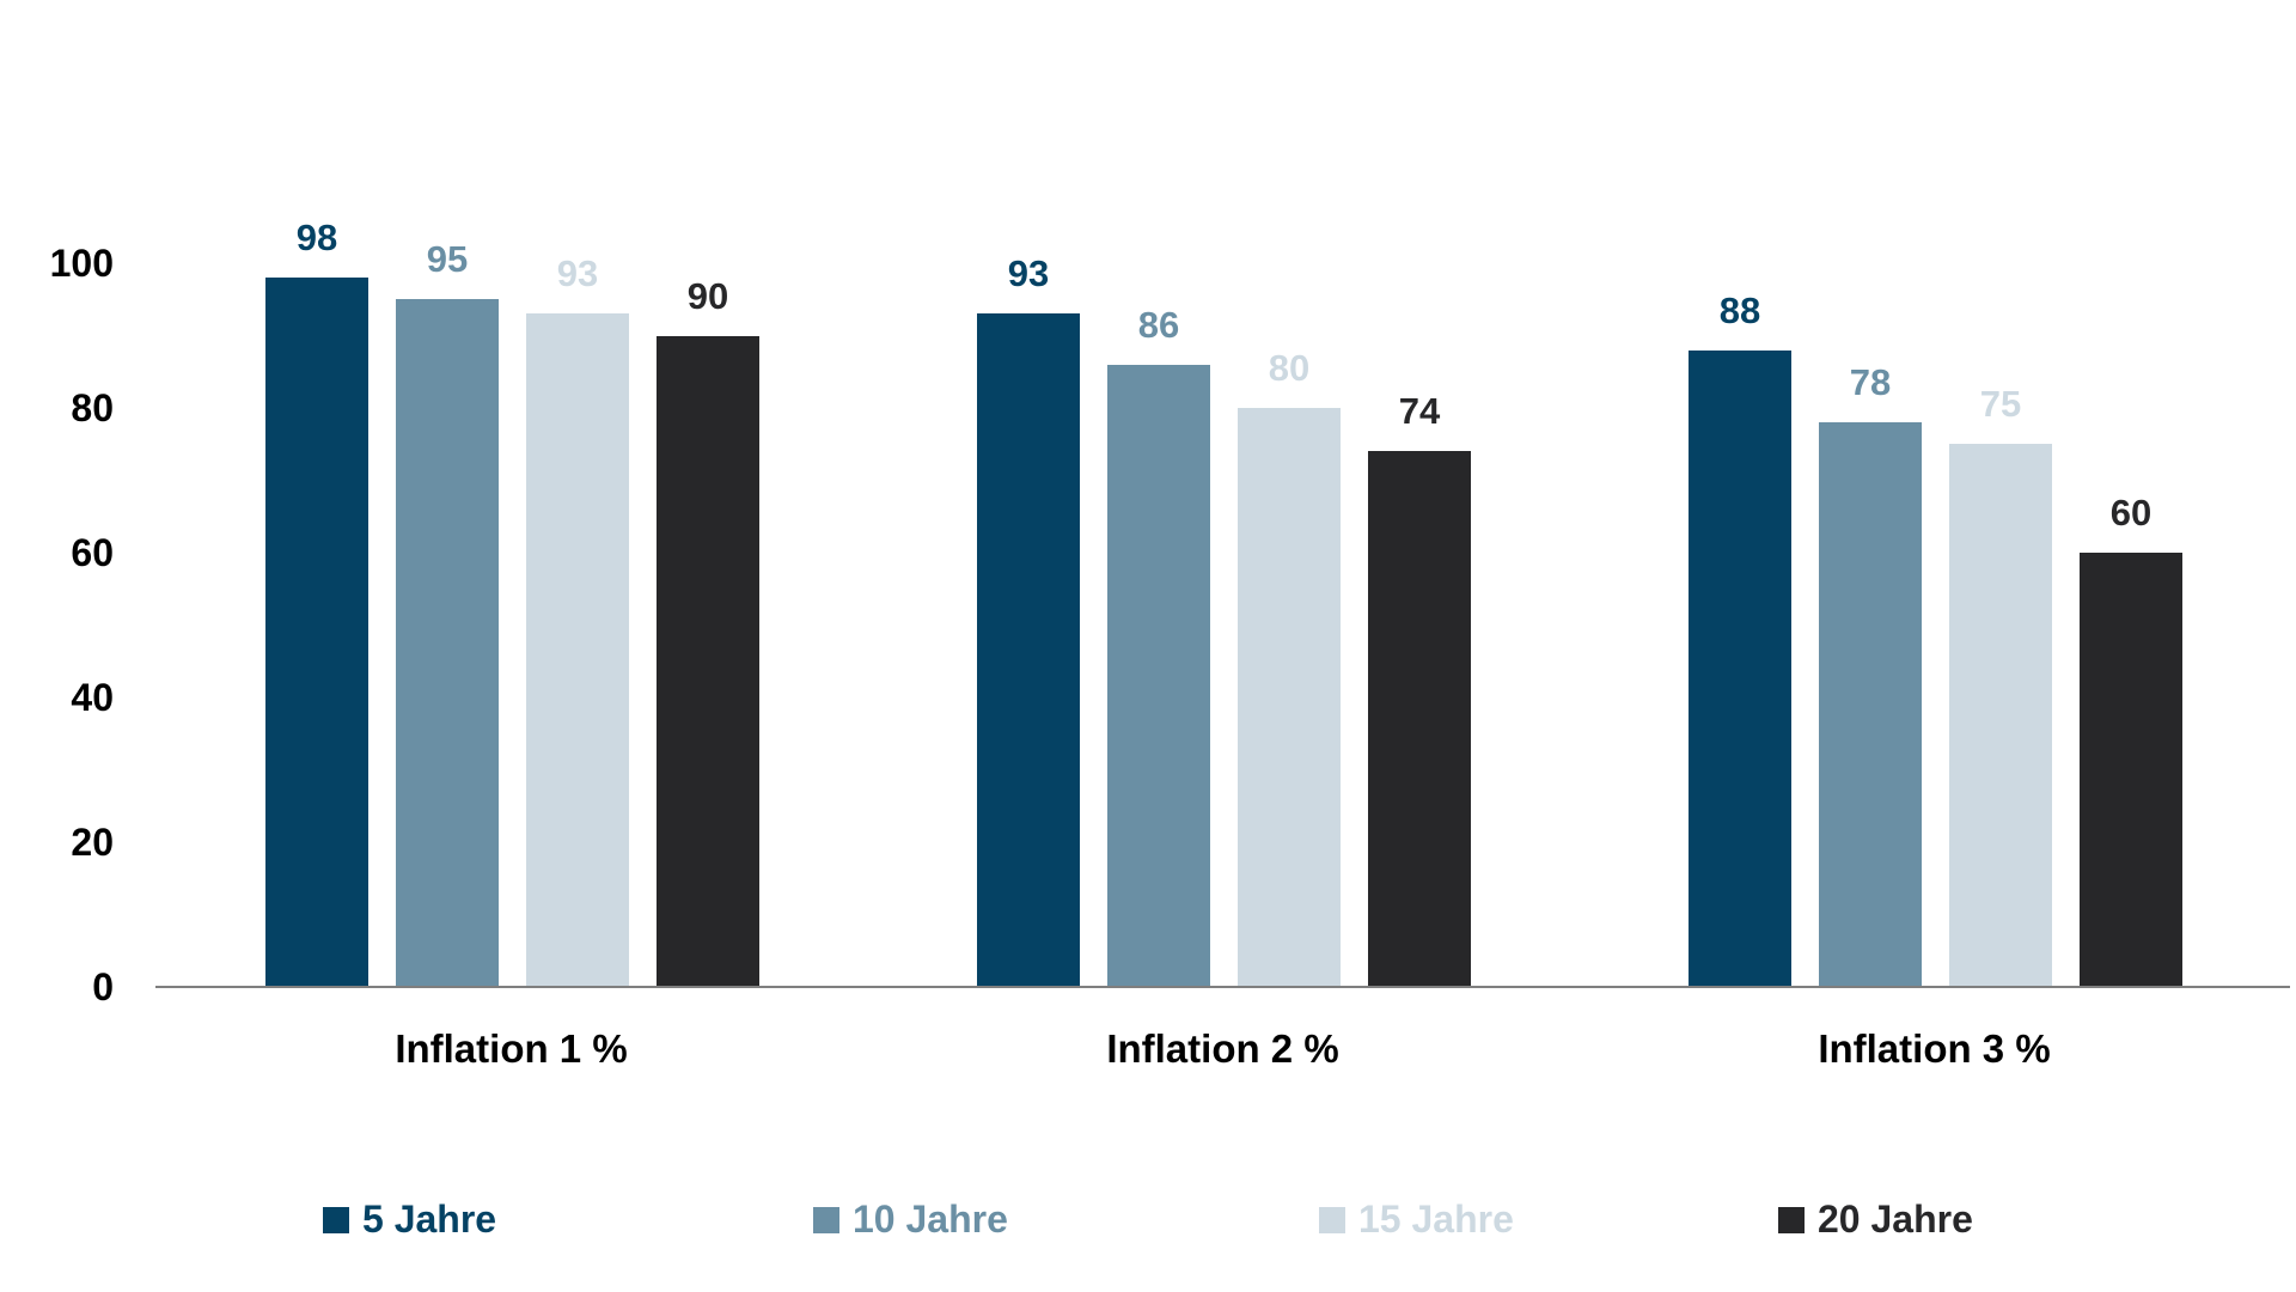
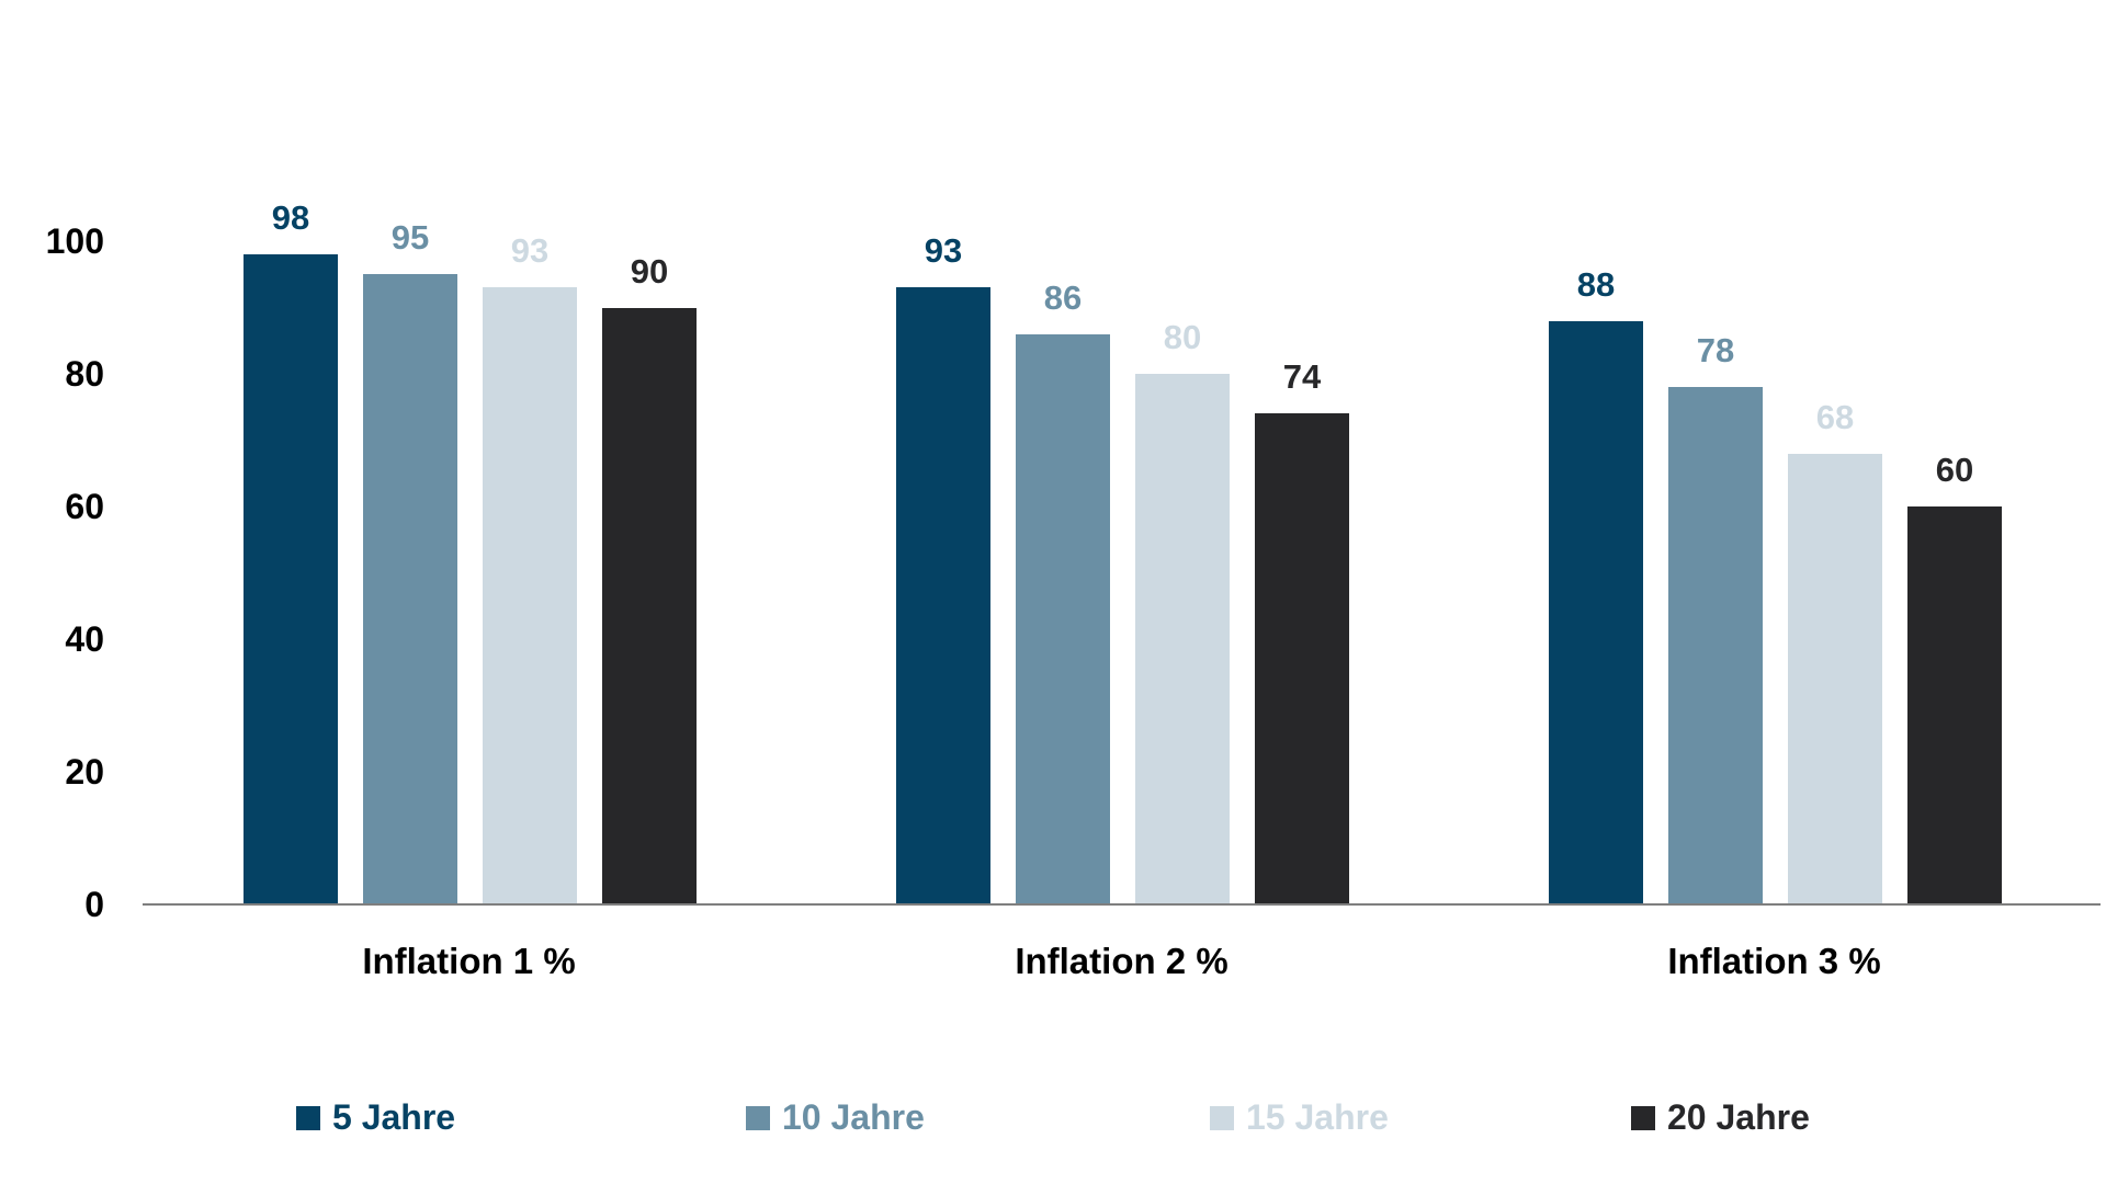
15 Jahre/Inflation 3 %: 75 -> 68
